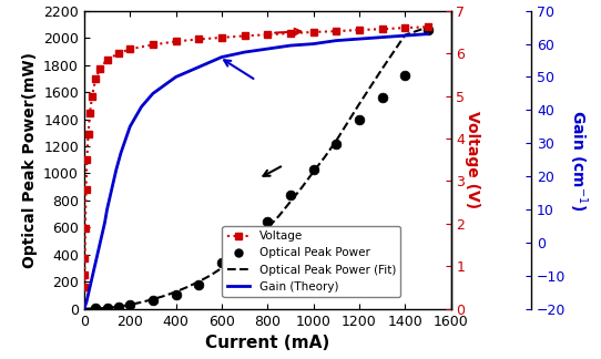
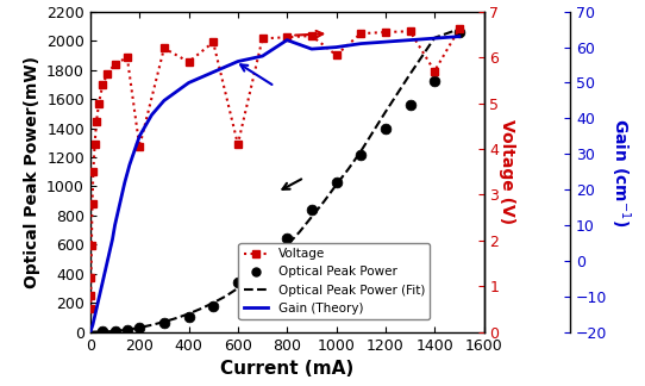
Voltage/200: 6.10 -> 4.05
Voltage/400: 6.28 -> 5.90
Voltage/600: 6.37 -> 4.10
Gain (Theory)/800: 58.5 -> 62.0
Voltage/1000: 6.50 -> 6.05
Voltage/1400: 6.60 -> 5.70
